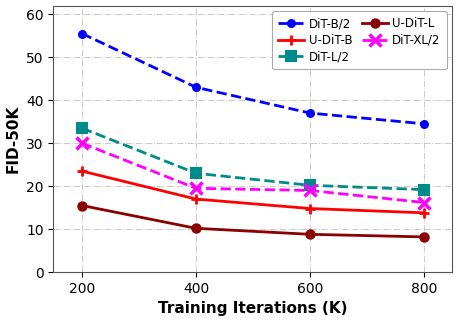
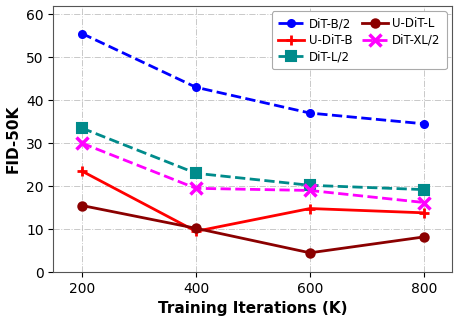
U-DiT-B/400: 17.0 -> 9.5
U-DiT-L/600: 8.8 -> 4.5
